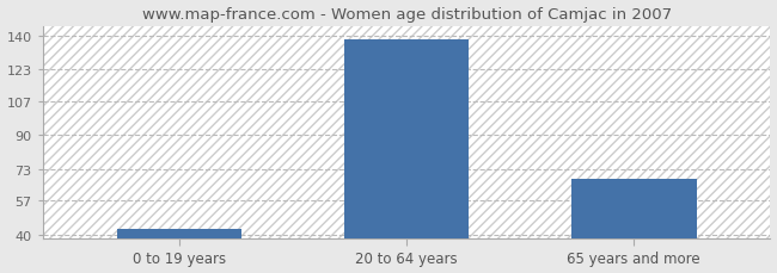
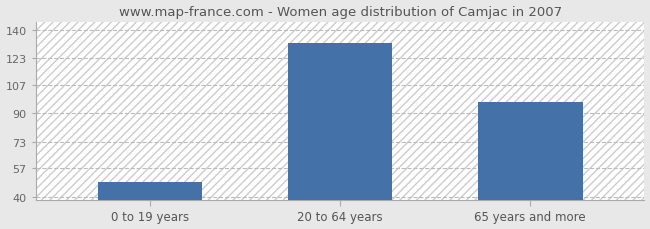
0 to 19 years: 43 -> 49
20 to 64 years: 138 -> 132
65 years and more: 68 -> 97
